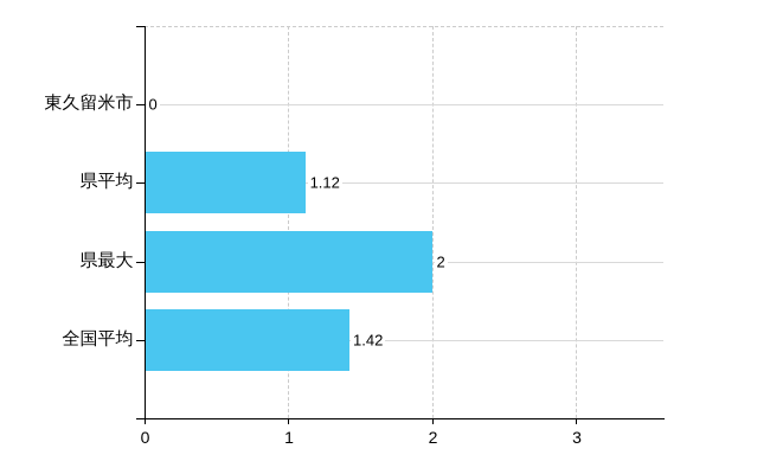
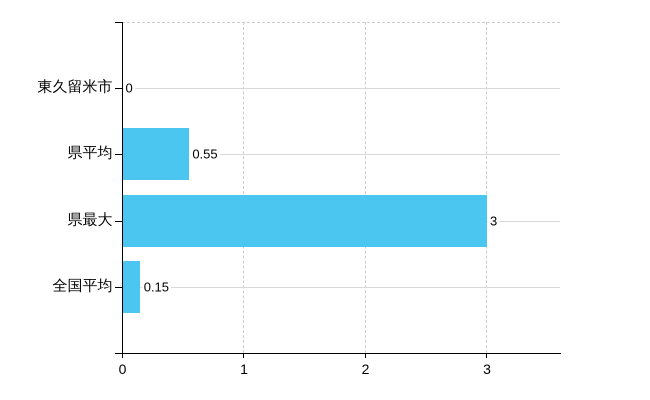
県平均: 1.12 -> 0.55
県最大: 2 -> 3
全国平均: 1.42 -> 0.15
